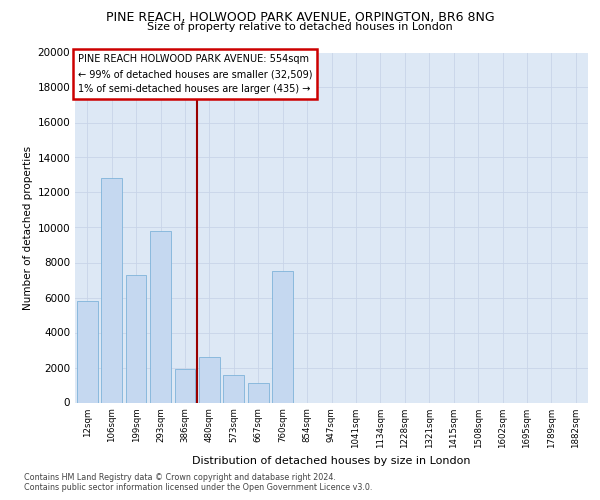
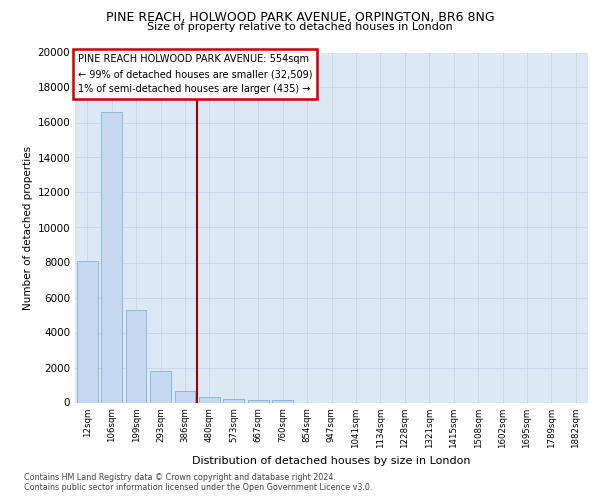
12sqm: 5800 -> 8100
106sqm: 12800 -> 16600
199sqm: 7300 -> 5300
293sqm: 9800 -> 1800
386sqm: 1900 -> 600
480sqm: 2600 -> 300
573sqm: 1600 -> 200
667sqm: 1100 -> 200
760sqm: 7500 -> 100
